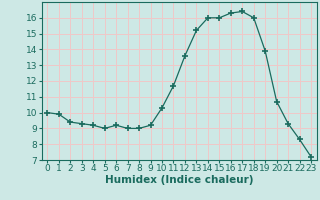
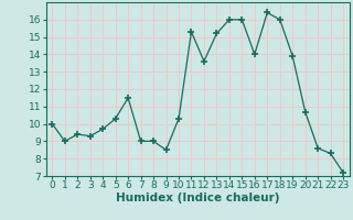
1: 9.9 -> 9.0
4: 9.2 -> 9.7
5: 9.0 -> 10.3
6: 9.2 -> 11.5
9: 9.2 -> 8.5
11: 11.7 -> 15.3
16: 16.3 -> 14.0
21: 9.3 -> 8.6
